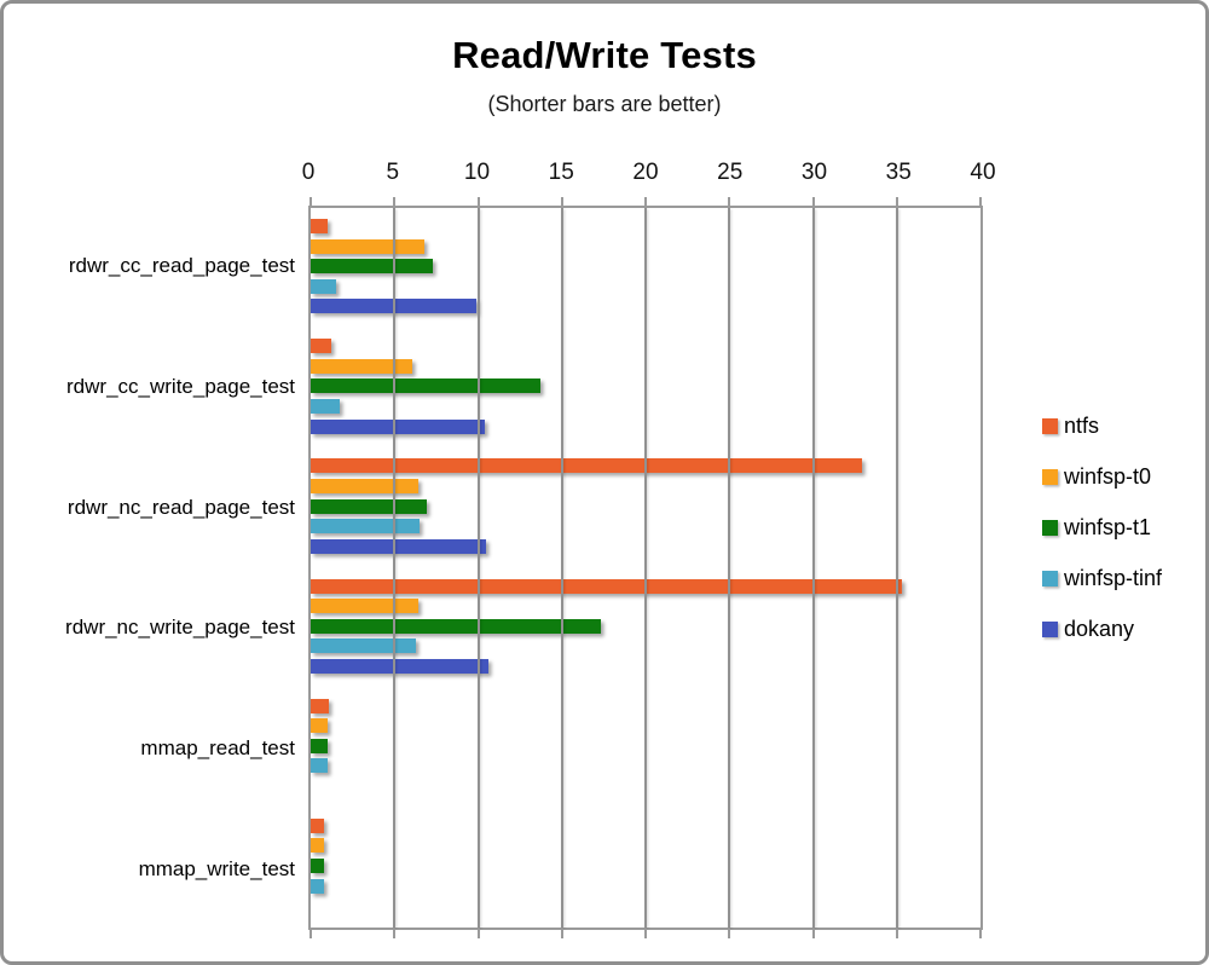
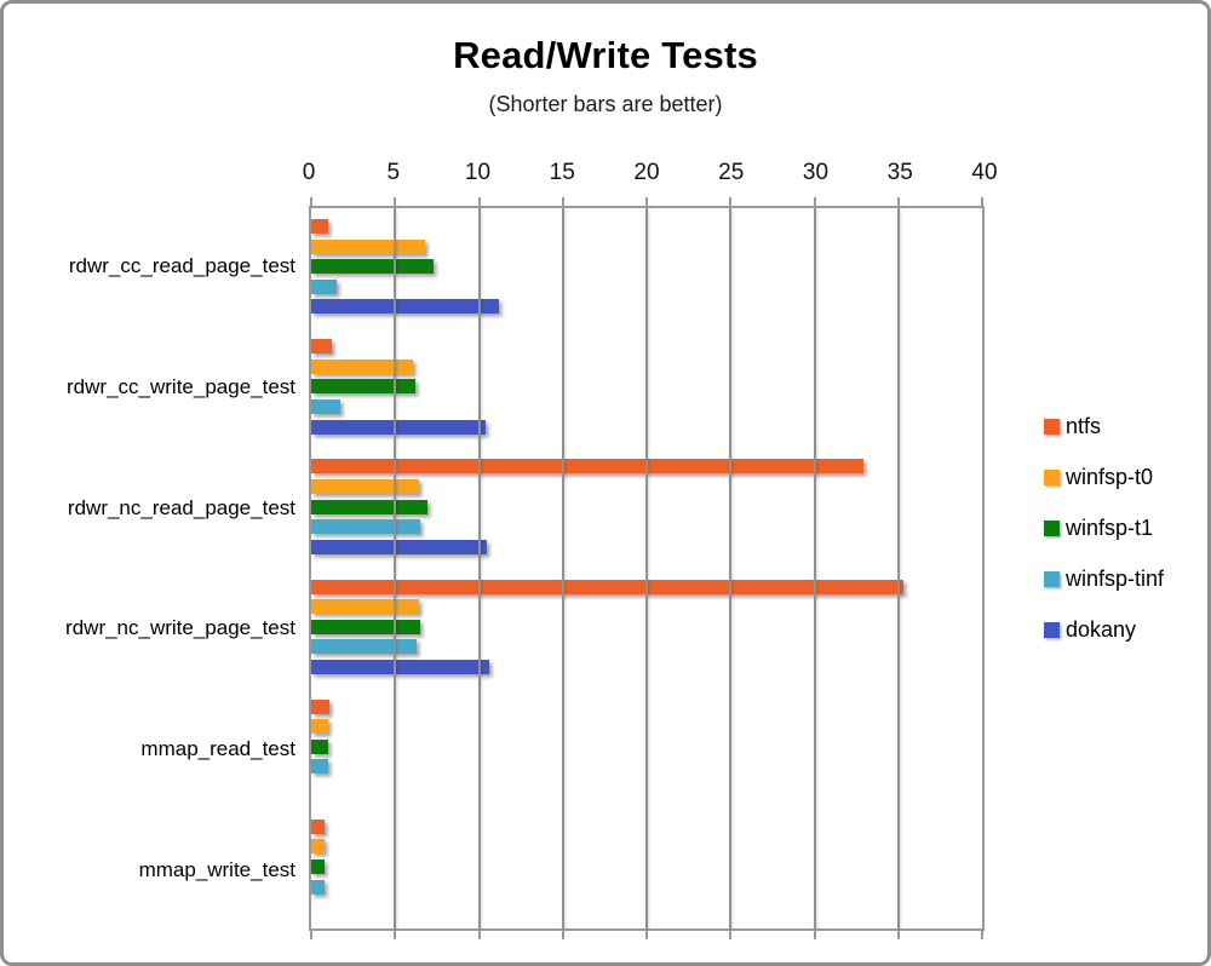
dokany/rdwr_cc_read_page_test: 9.9 -> 11.2
winfsp-t1/rdwr_cc_write_page_test: 13.7 -> 6.2
winfsp-t1/rdwr_nc_write_page_test: 17.3 -> 6.5
